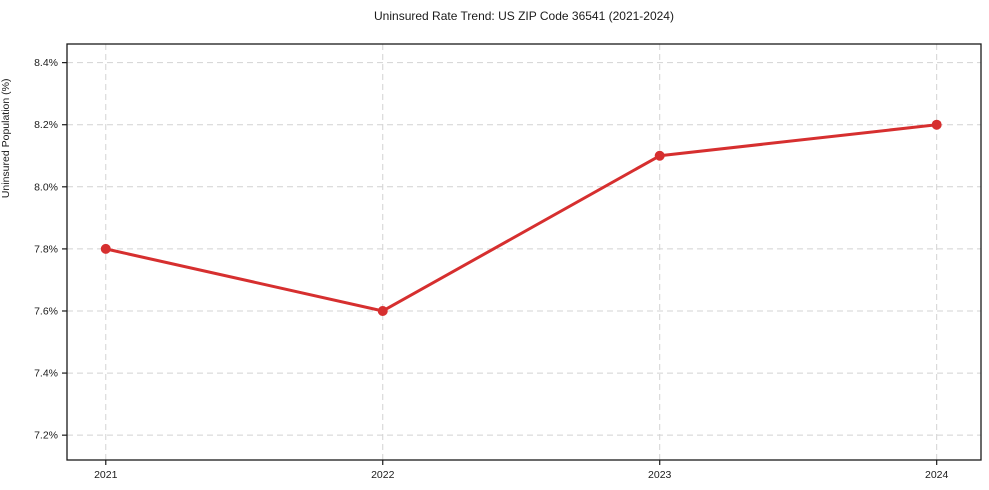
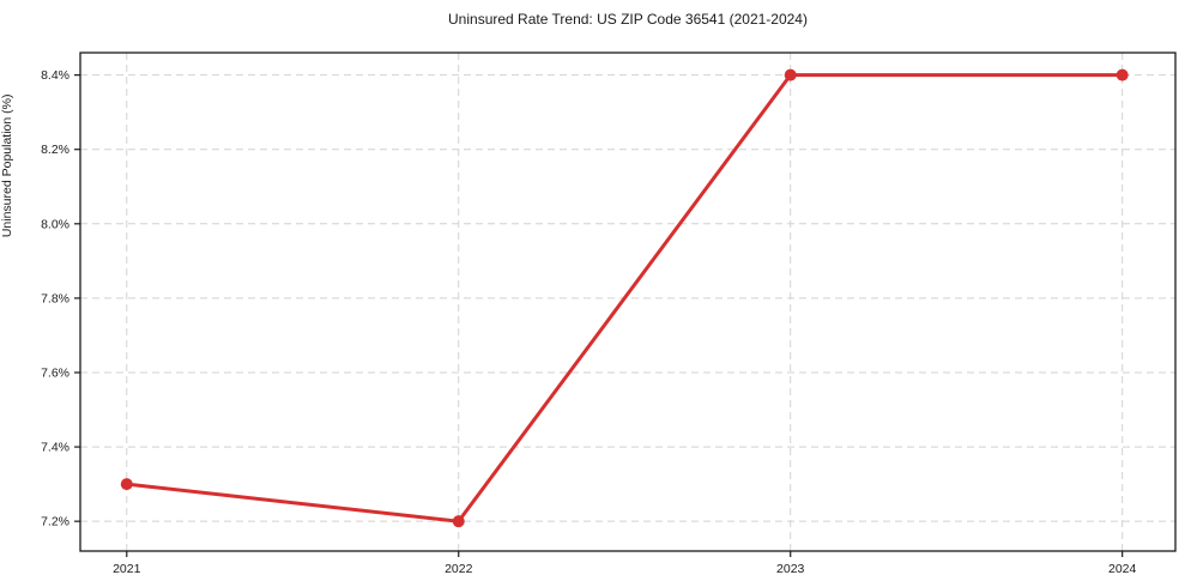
2021: 7.8% -> 7.3%
2022: 7.6% -> 7.2%
2023: 8.1% -> 8.4%
2024: 8.2% -> 8.4%
